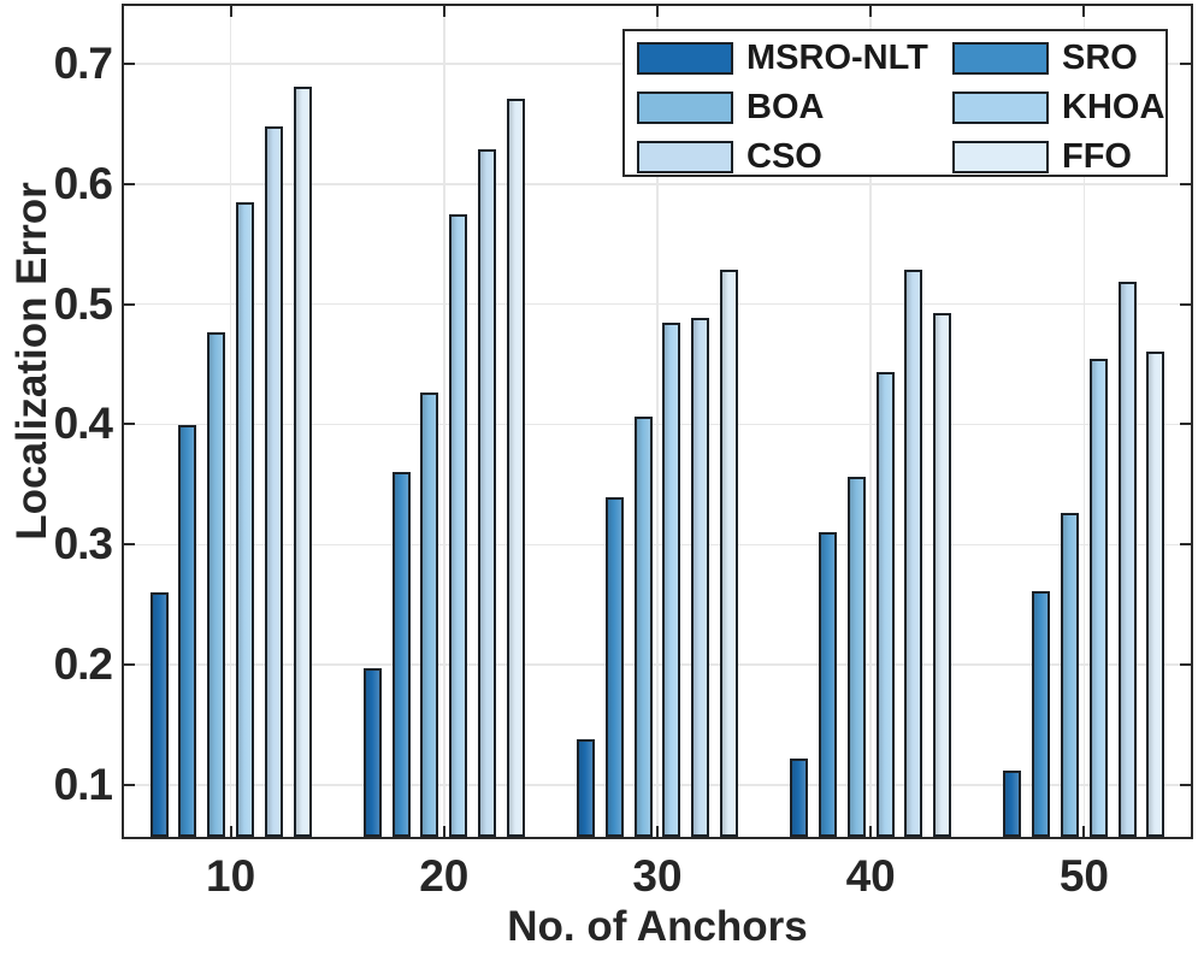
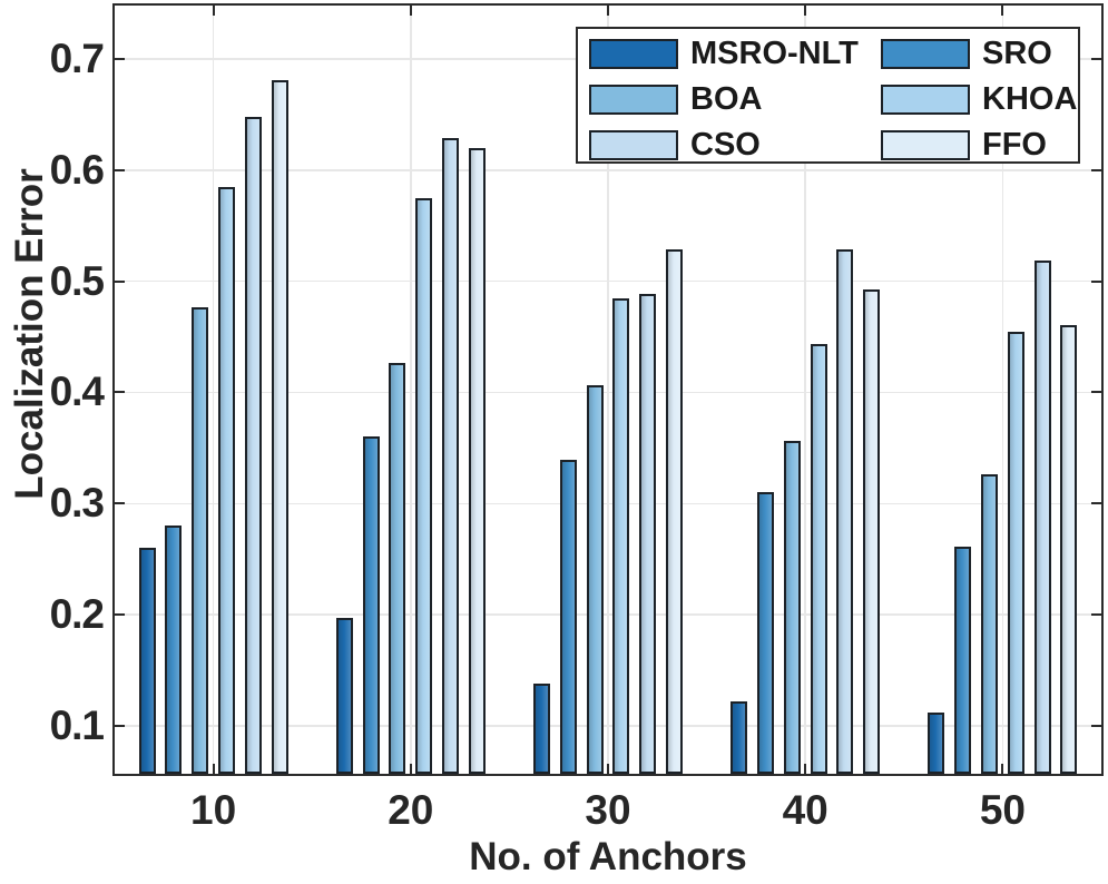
SRO/10: 0.40 -> 0.28
FFO/20: 0.67 -> 0.62
